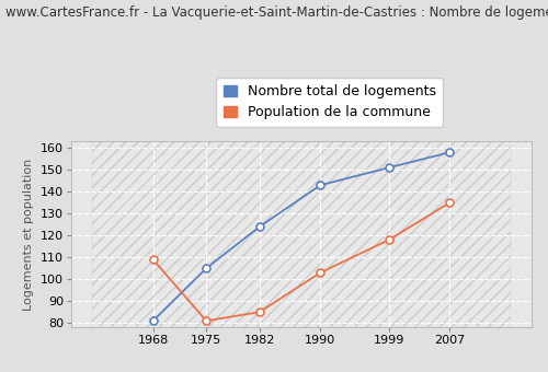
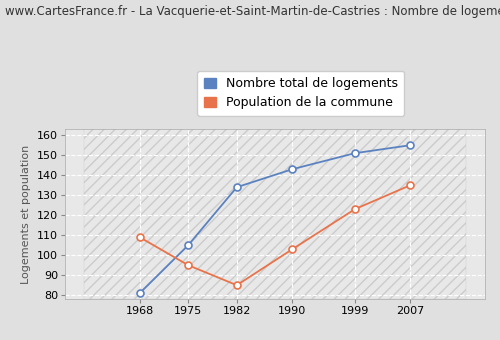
Population de la commune/1975: 81 -> 95
Nombre total de logements/1982: 124 -> 134
Population de la commune/1999: 118 -> 123
Nombre total de logements/2007: 158 -> 155
